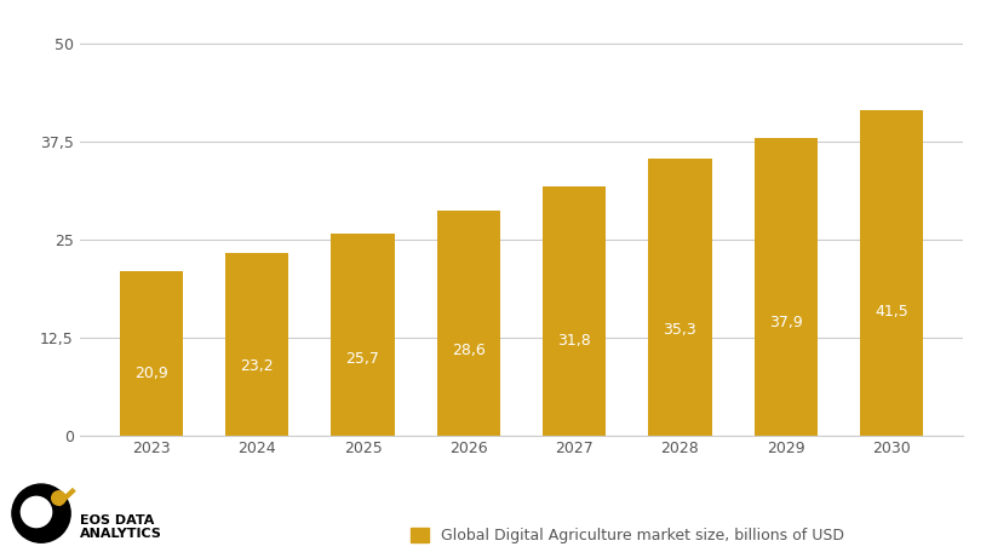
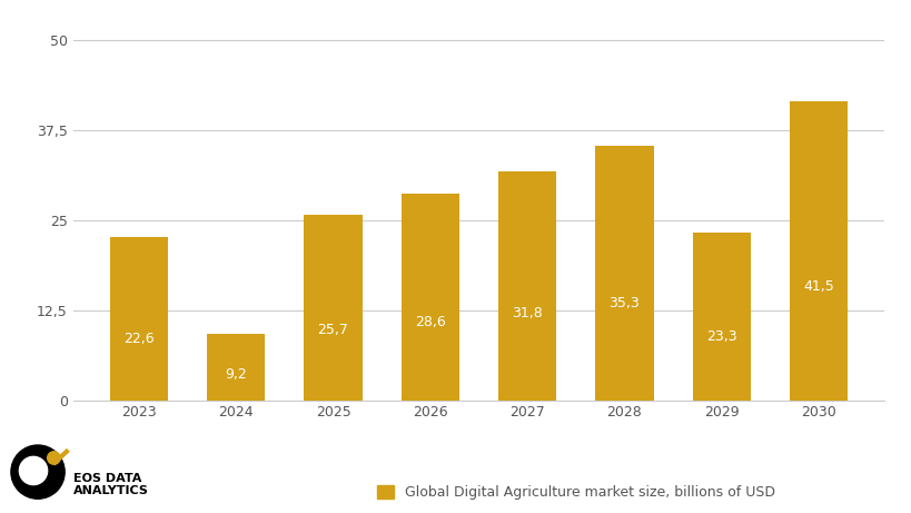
2023: 20,9 -> 22,6
2024: 23,2 -> 9,2
2029: 37,9 -> 23,3
